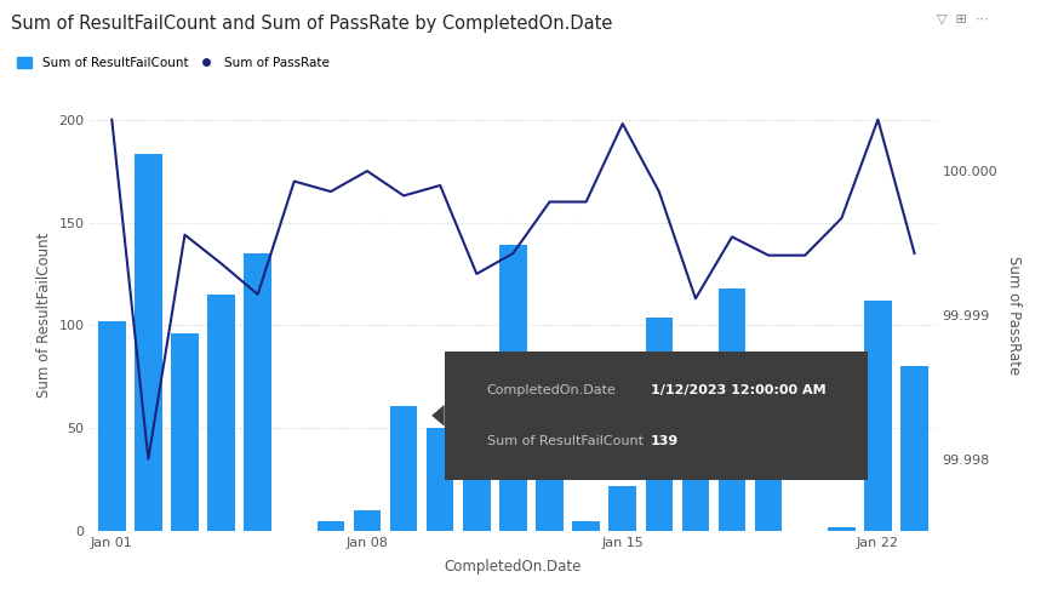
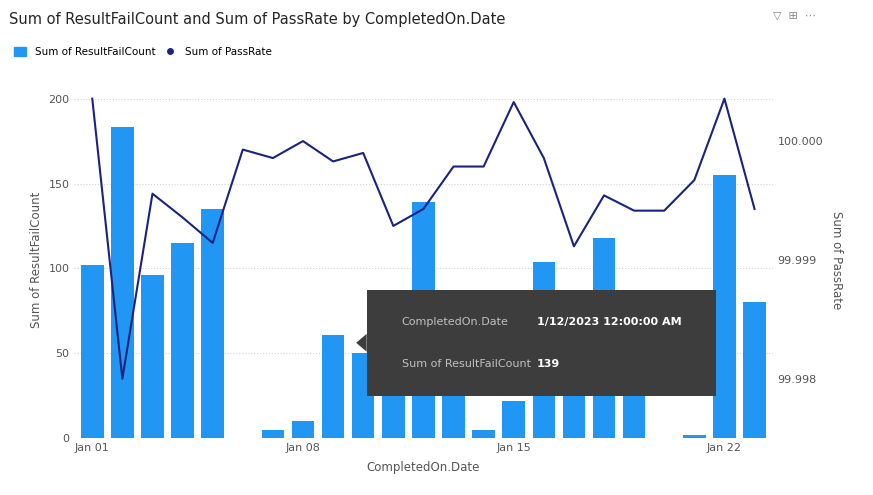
Sum of ResultFailCount/Jan 22: 112 -> 155
